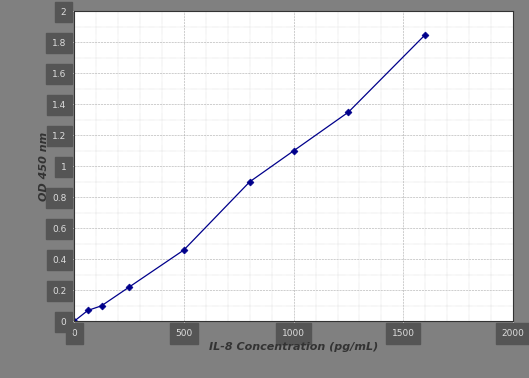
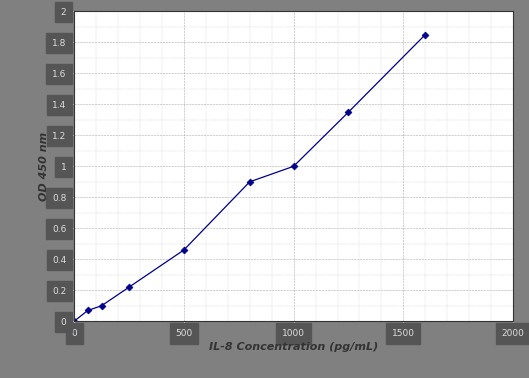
1000: 1.10 -> 1.00
